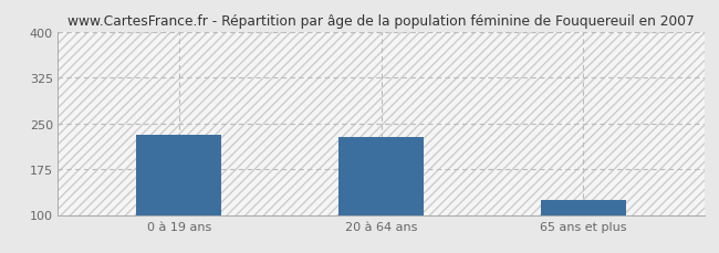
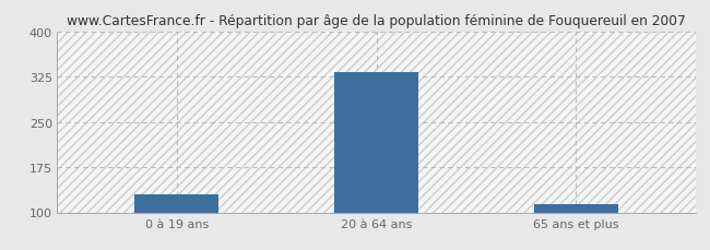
0 à 19 ans: 232 -> 130
20 à 64 ans: 228 -> 332
65 ans et plus: 124 -> 113
